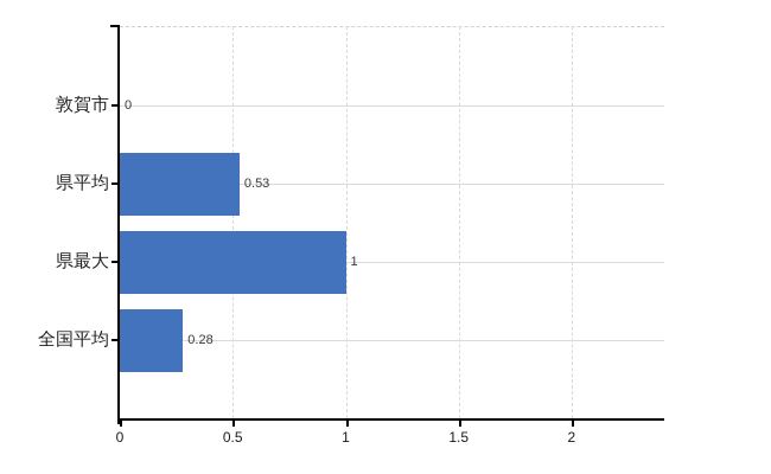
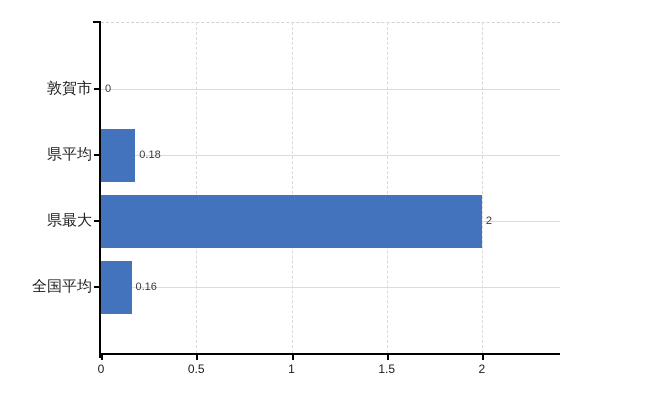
県平均: 0.53 -> 0.18
県最大: 1 -> 2
全国平均: 0.28 -> 0.16
